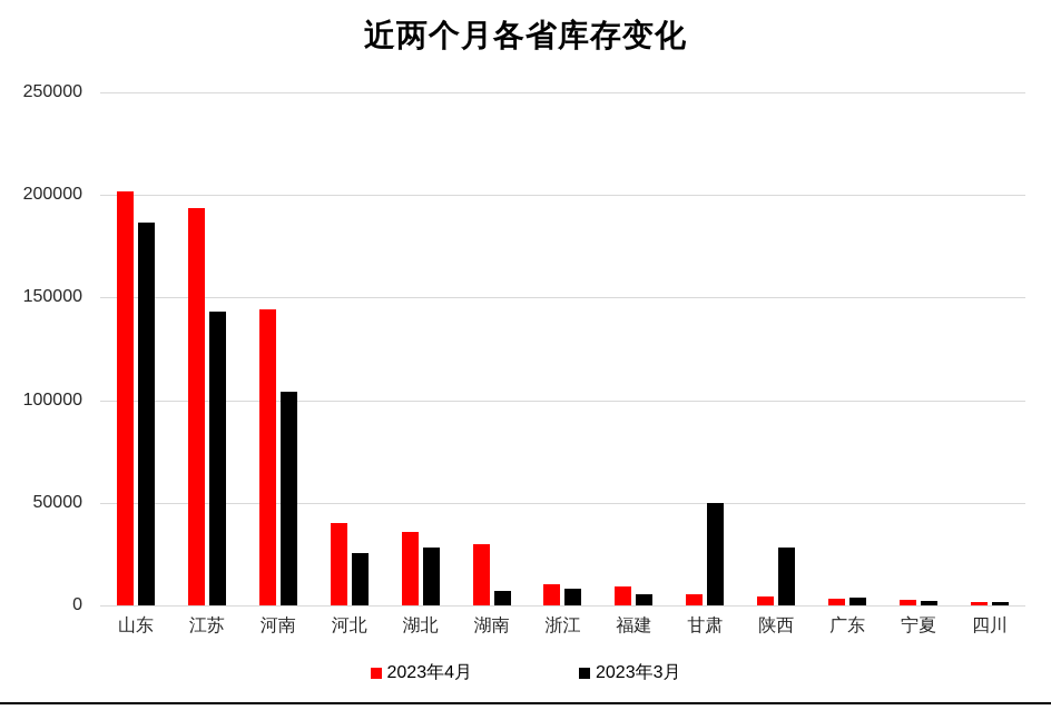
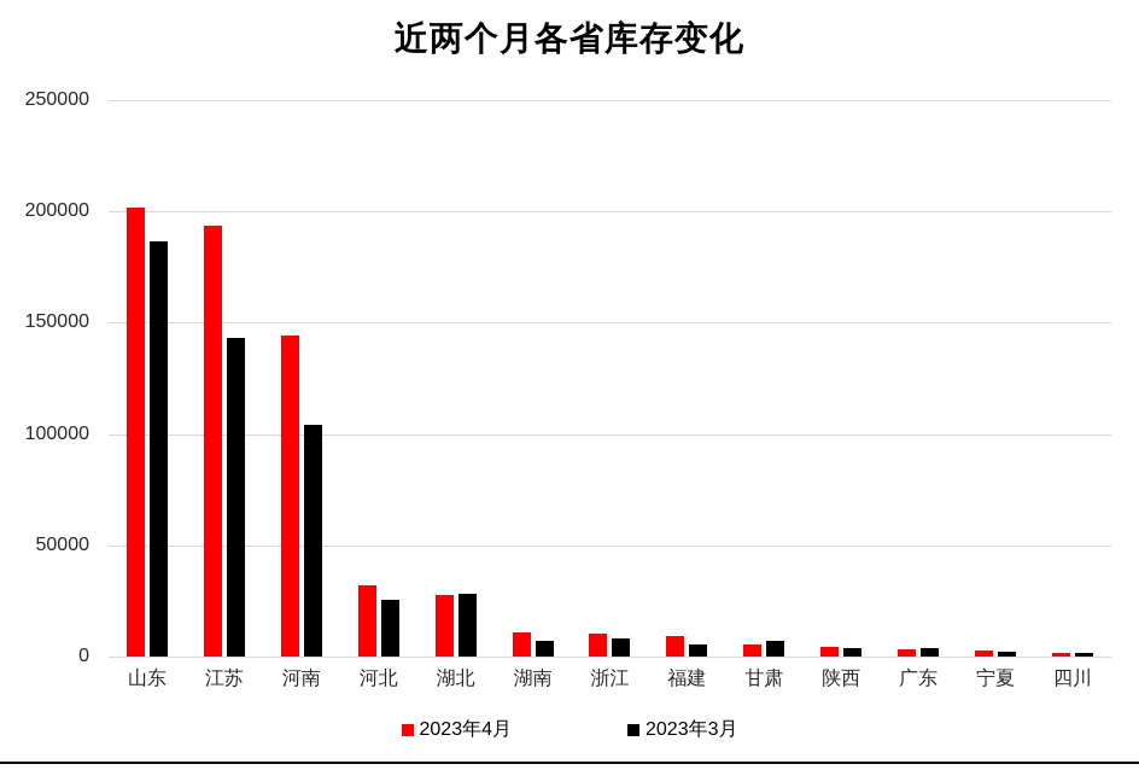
2023年4月/河北: 40000 -> 32000
2023年4月/湖北: 36000 -> 28000
2023年4月/湖南: 30000 -> 11000
2023年3月/甘肃: 50000 -> 7000
2023年3月/陕西: 28000 -> 4000
